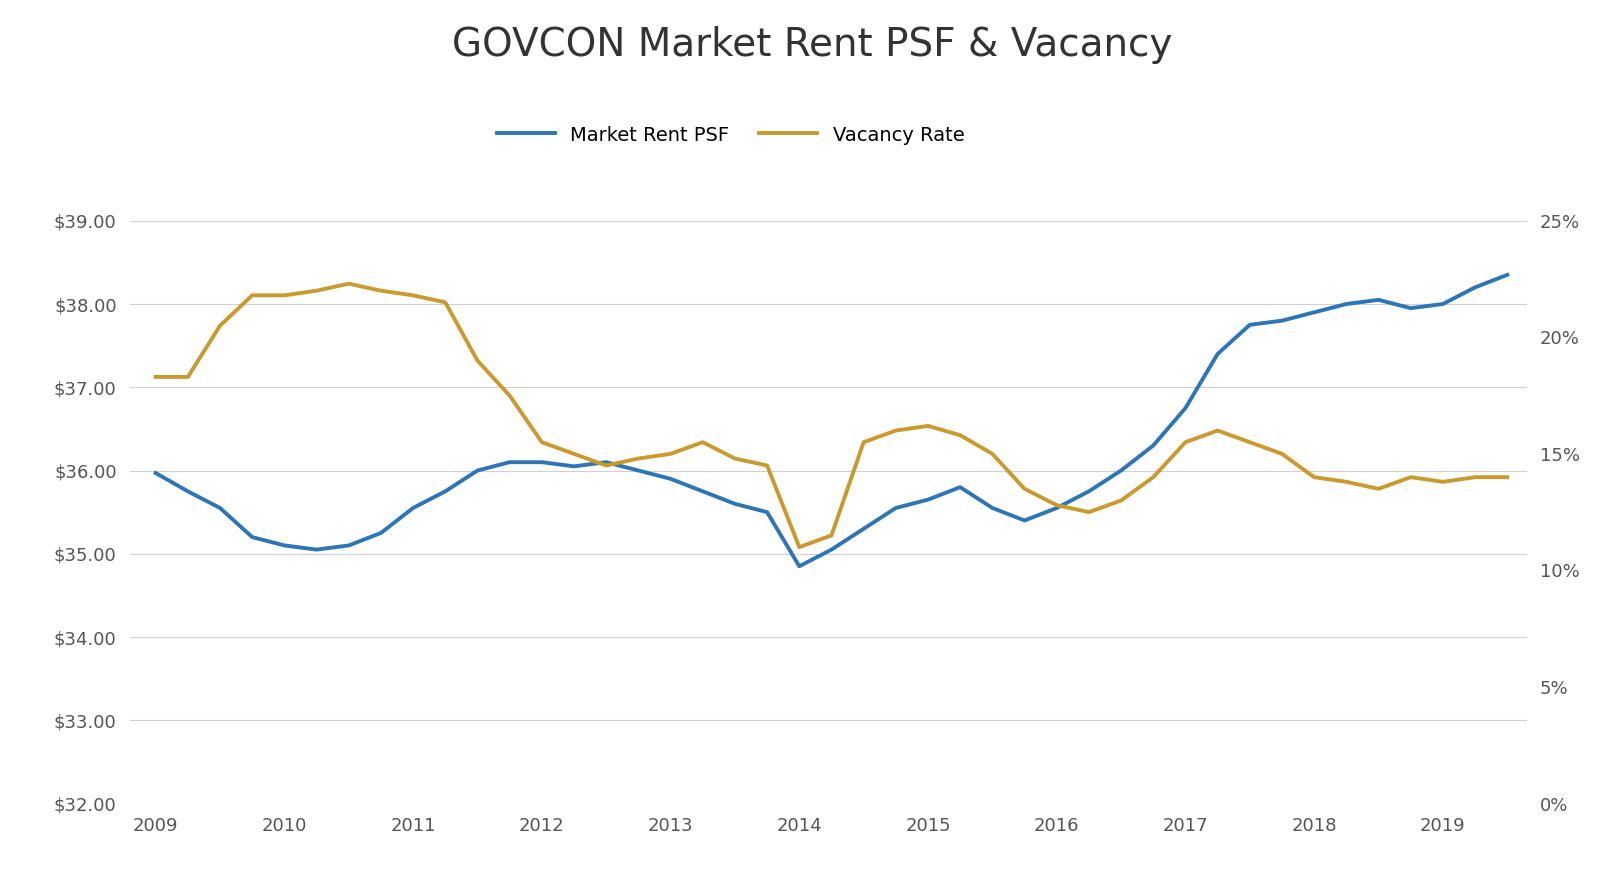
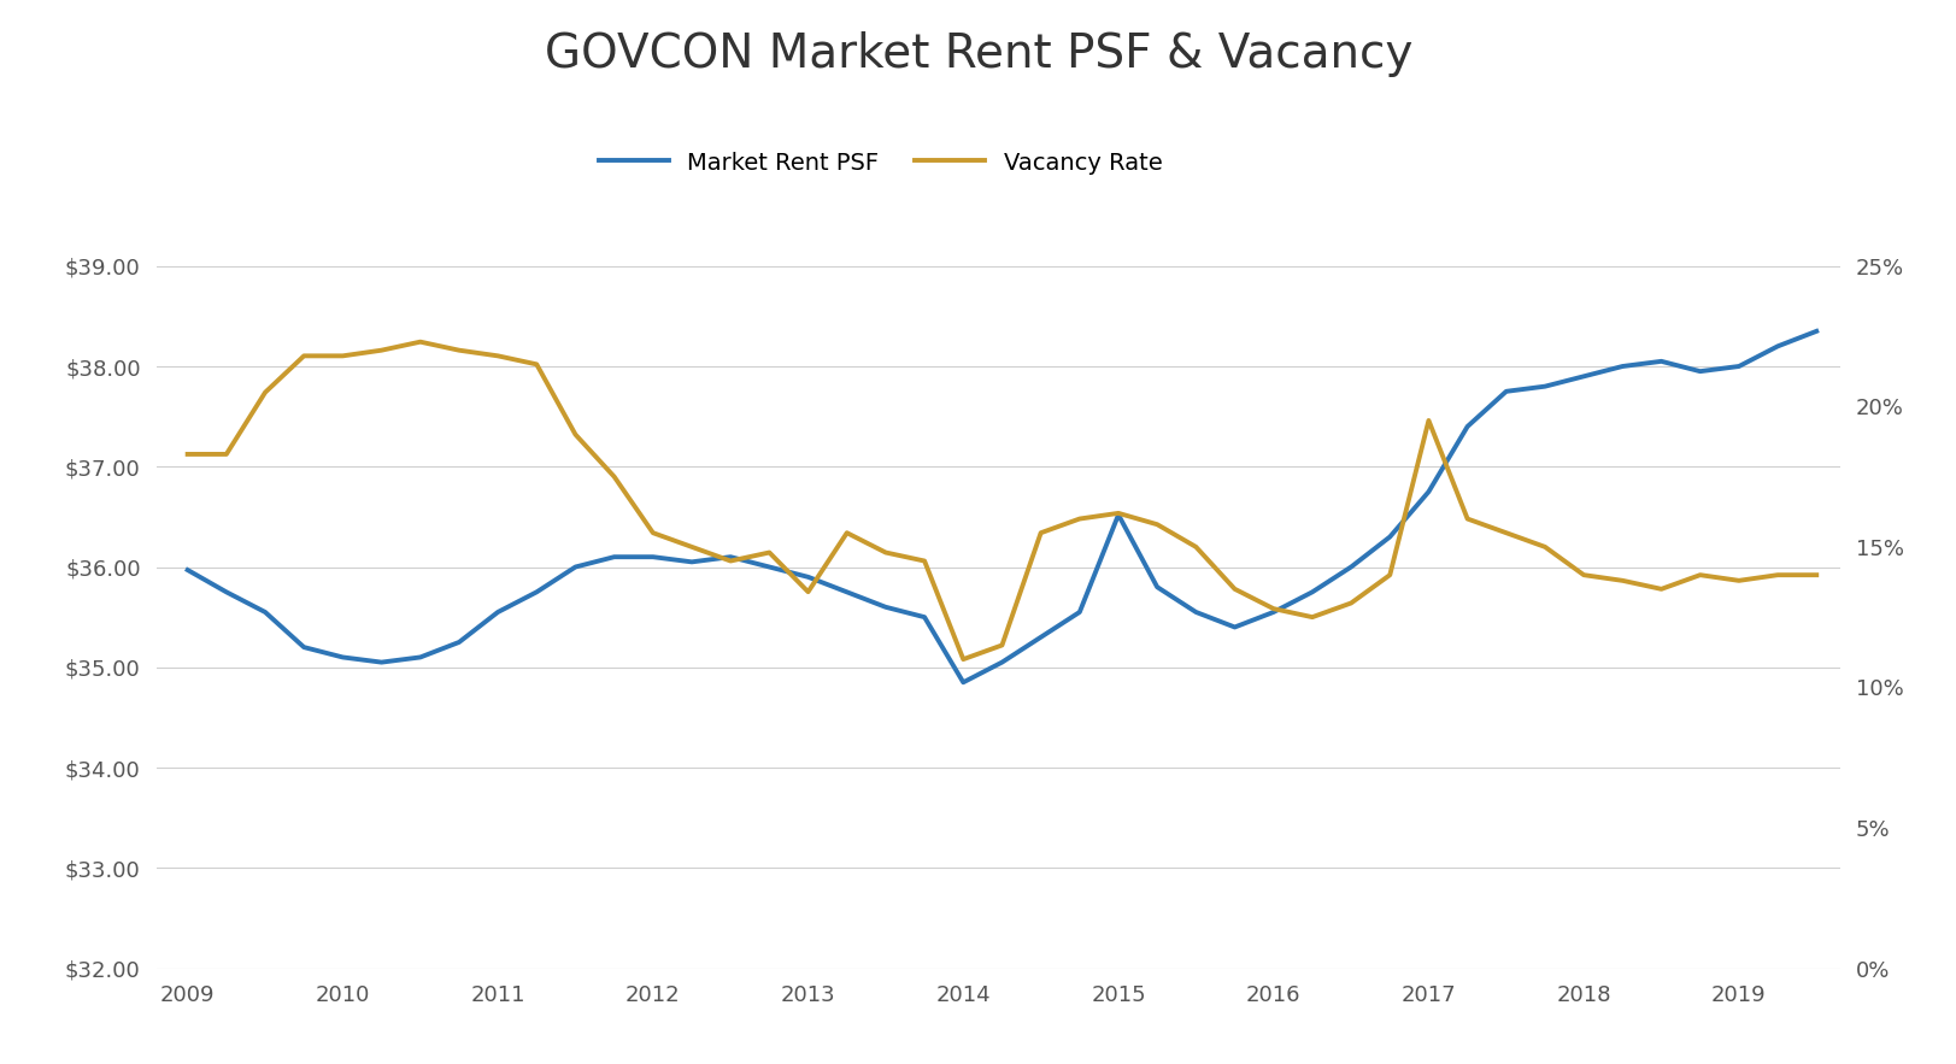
Vacancy Rate/2013: 15.0% -> 13.4%
Market Rent PSF/2015: $35.65 -> $36.52
Vacancy Rate/2017: 15.5% -> 19.5%
